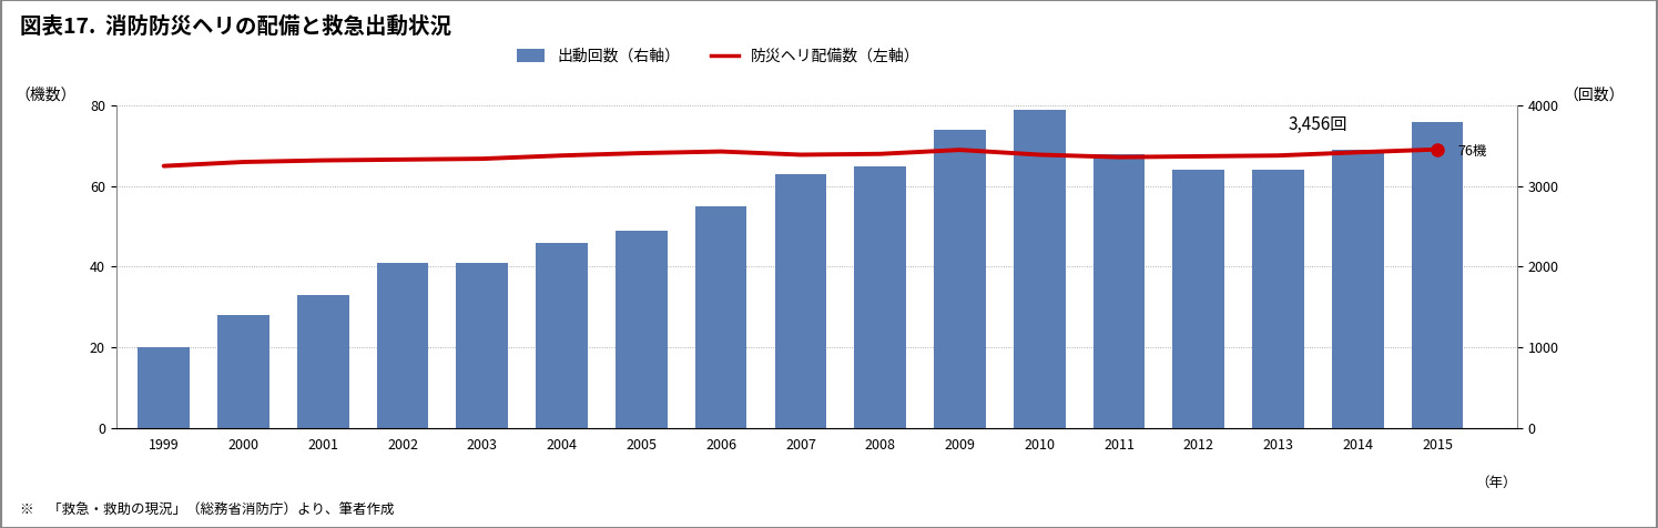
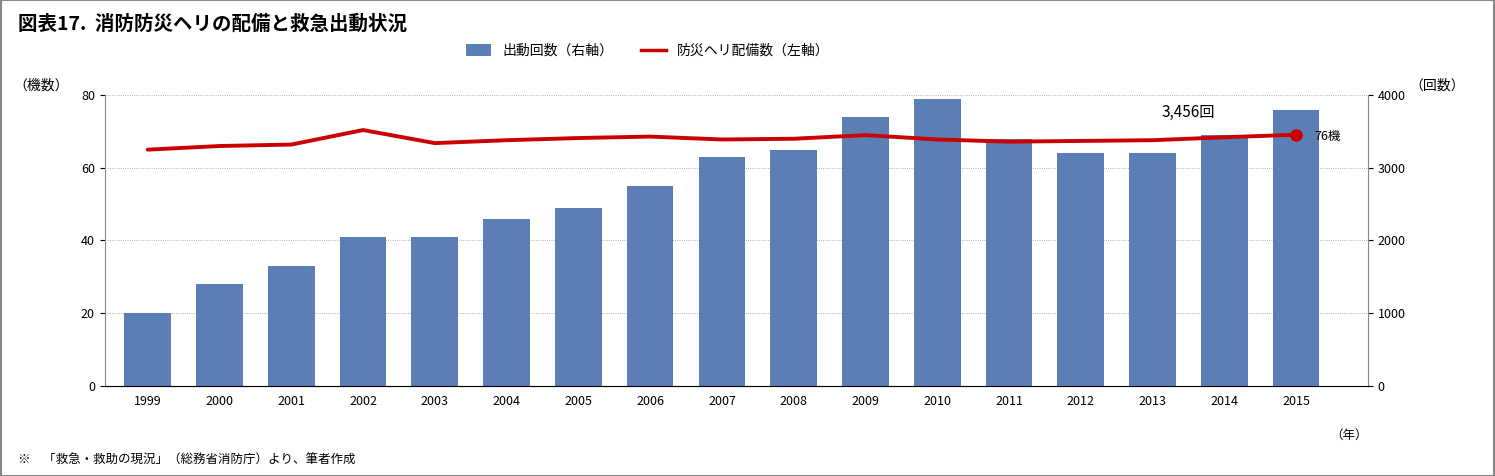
防災ヘリ配備数（左軸）/2002: 3330 -> 3520
